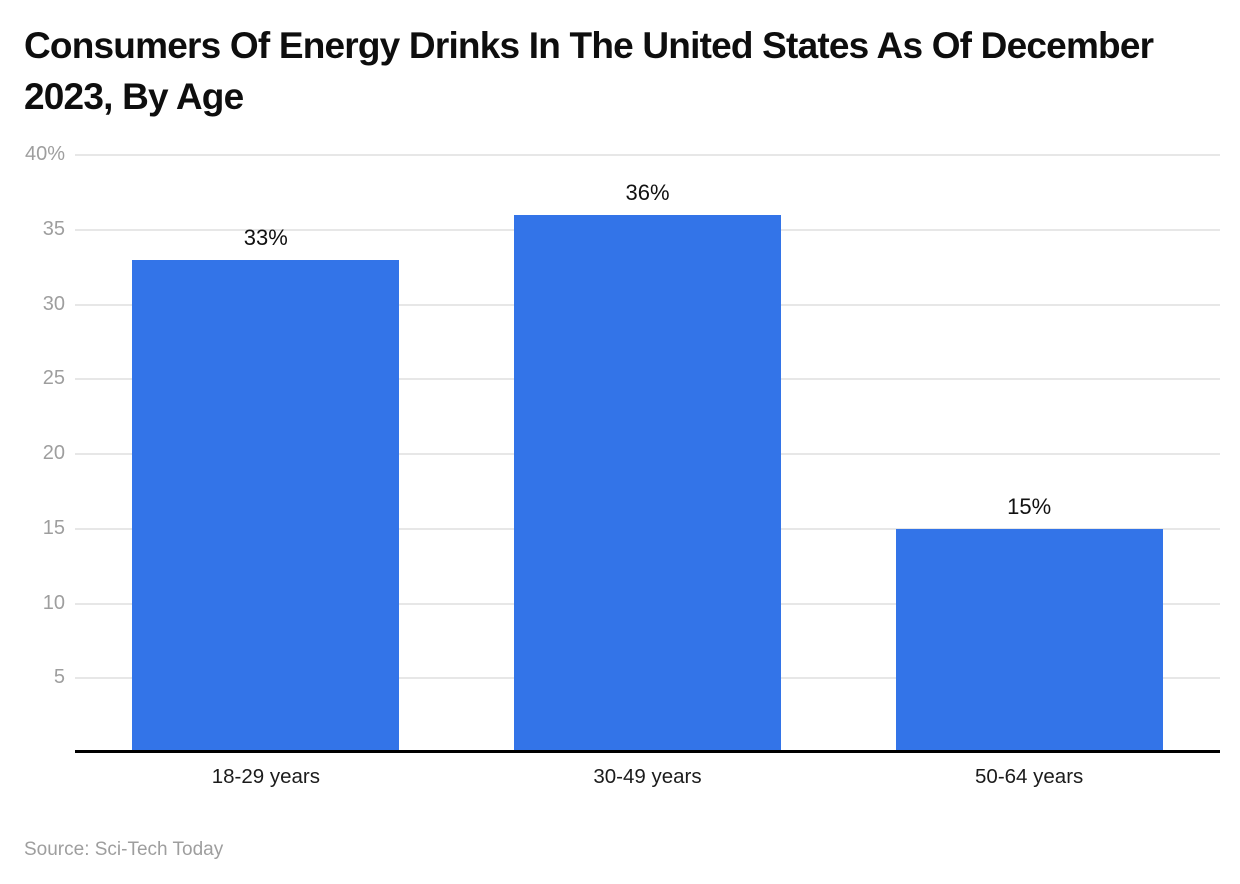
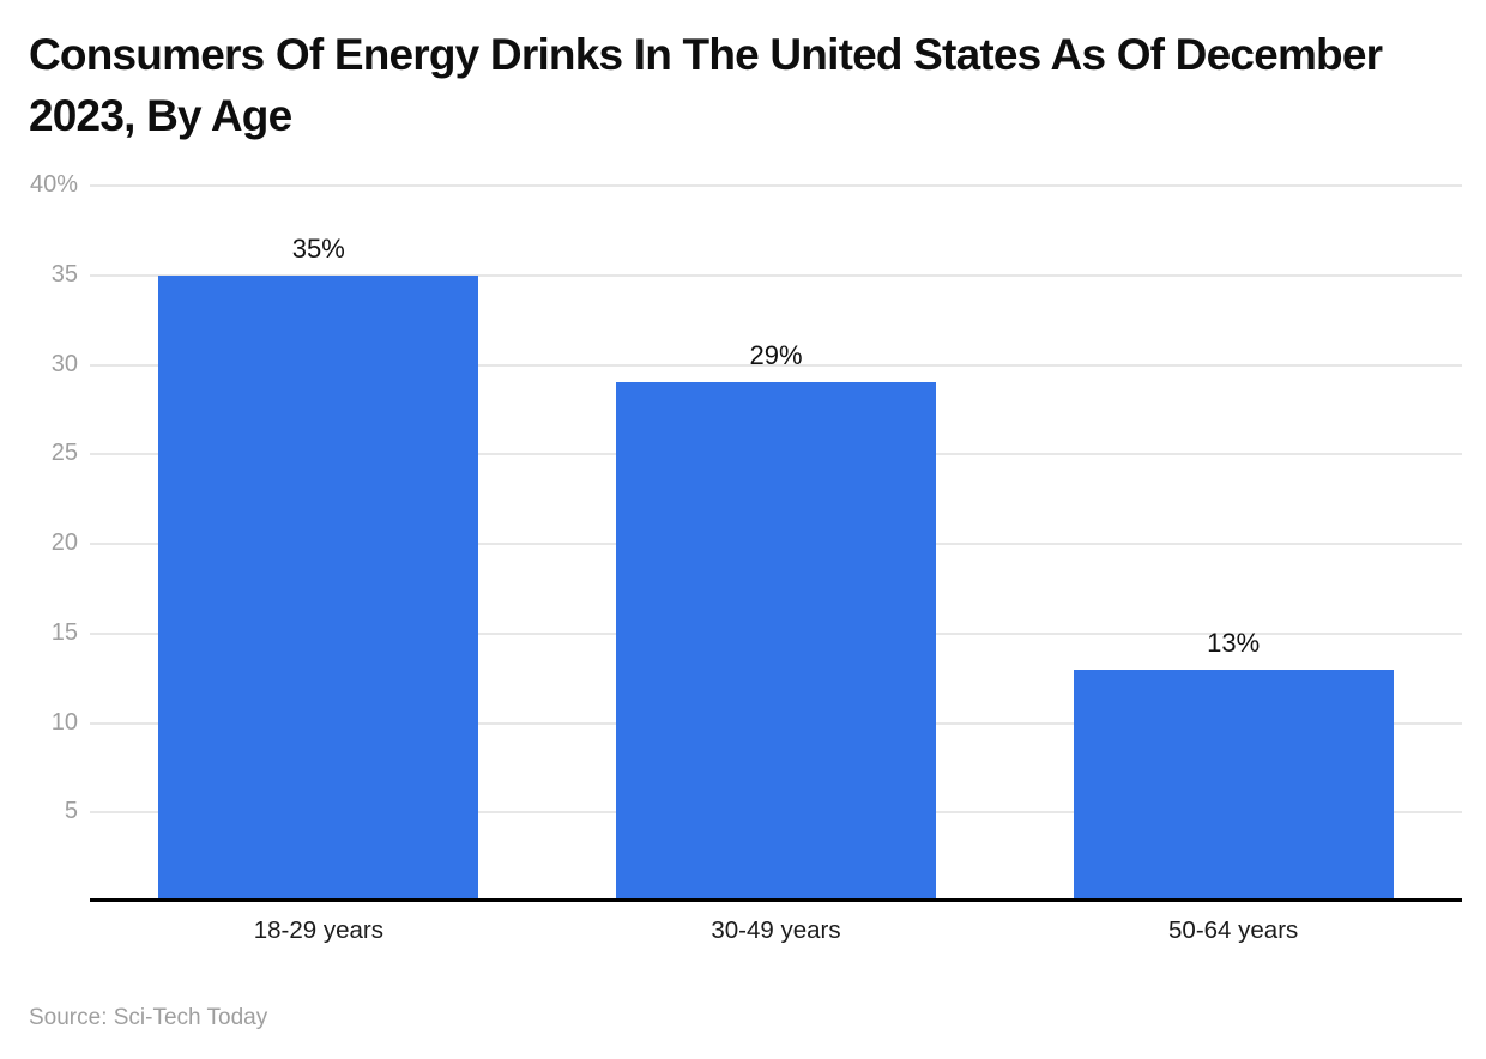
18-29 years: 33% -> 35%
30-49 years: 36% -> 29%
50-64 years: 15% -> 13%
